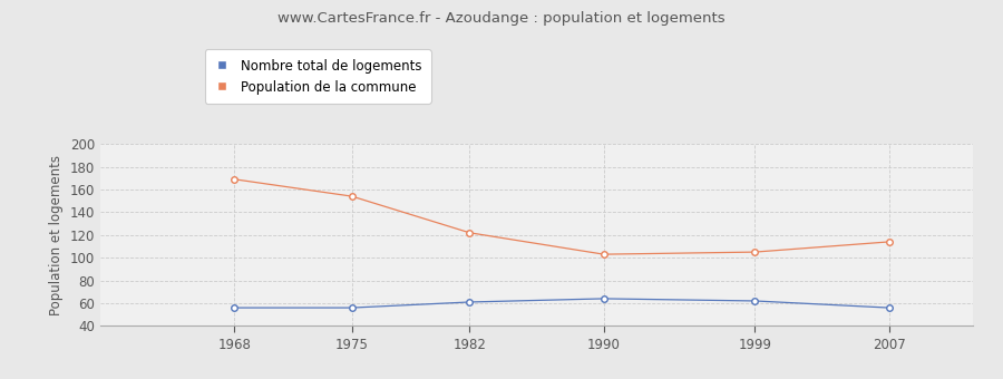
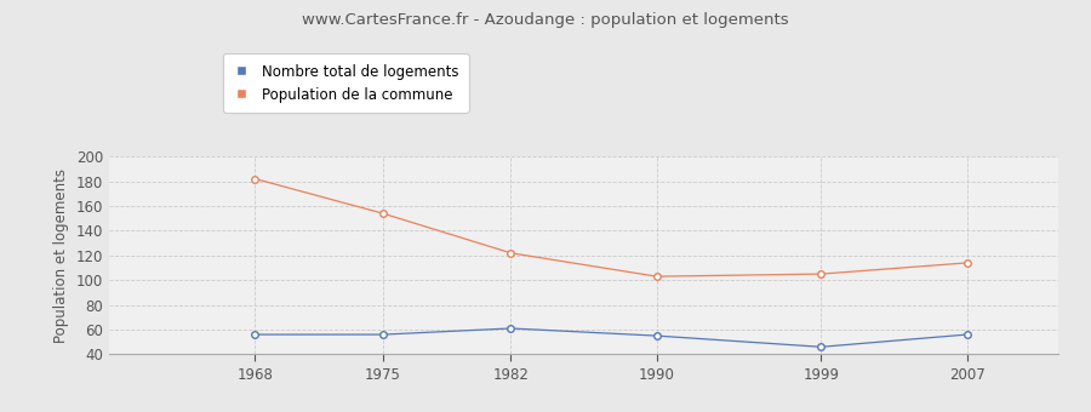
Population de la commune/1968: 169 -> 182
Nombre total de logements/1990: 64 -> 55
Nombre total de logements/1999: 62 -> 46
